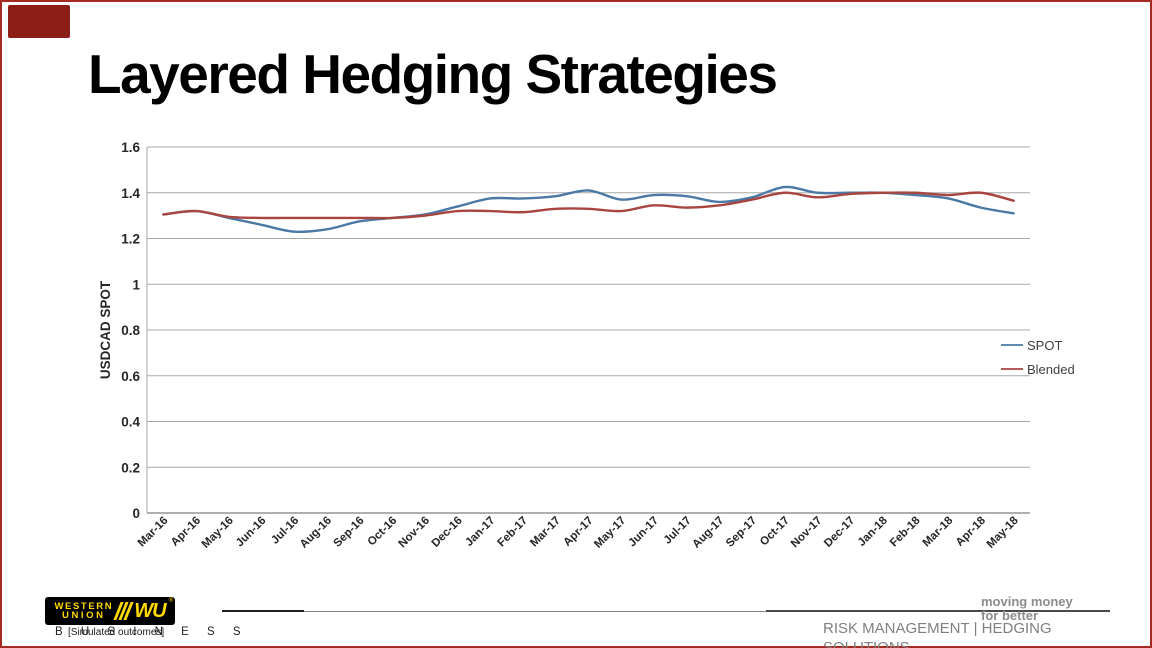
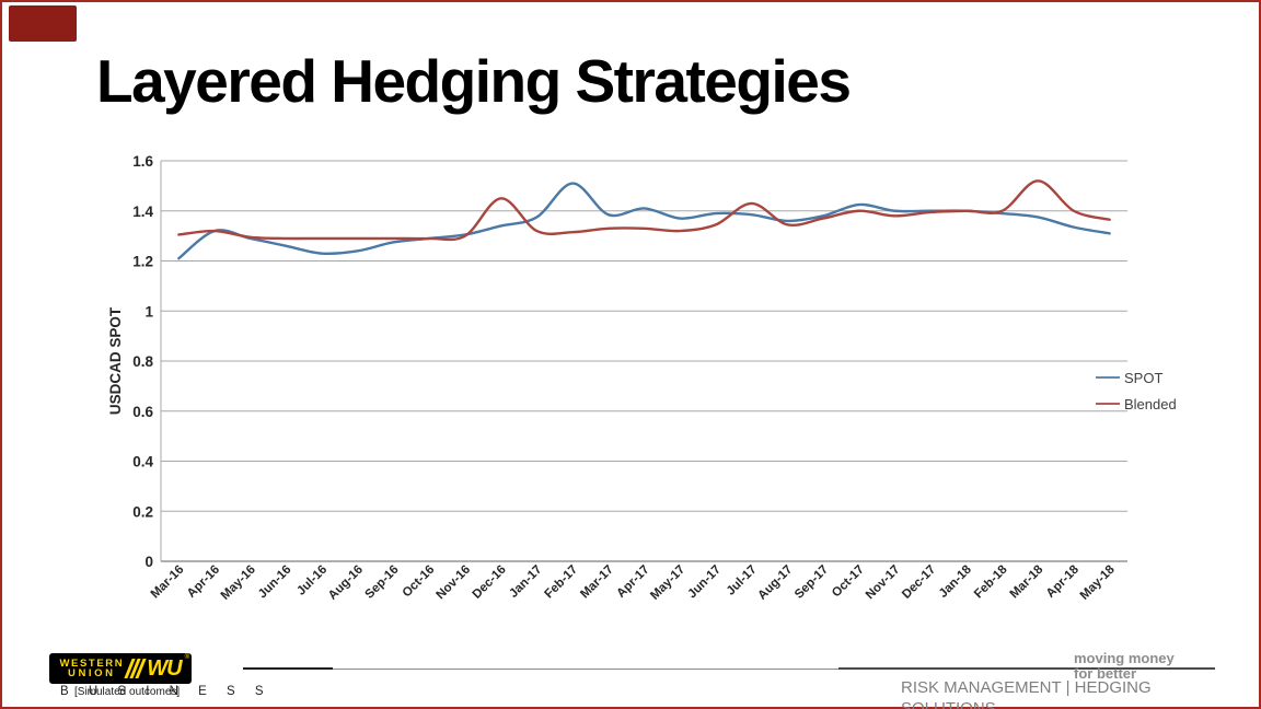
SPOT/Mar-16: 1.30 -> 1.21
Blended/Dec-16: 1.32 -> 1.45
SPOT/Feb-17: 1.38 -> 1.51
Blended/Jul-17: 1.33 -> 1.43
Blended/Mar-18: 1.39 -> 1.52
